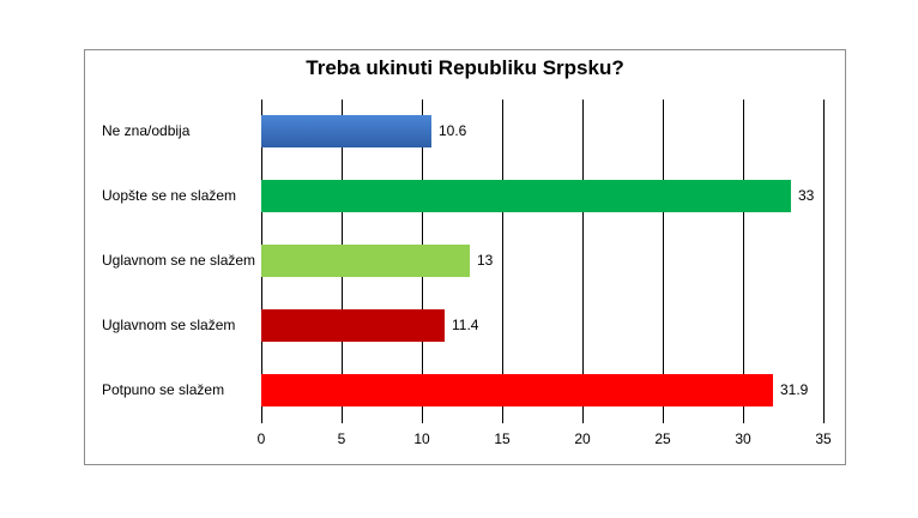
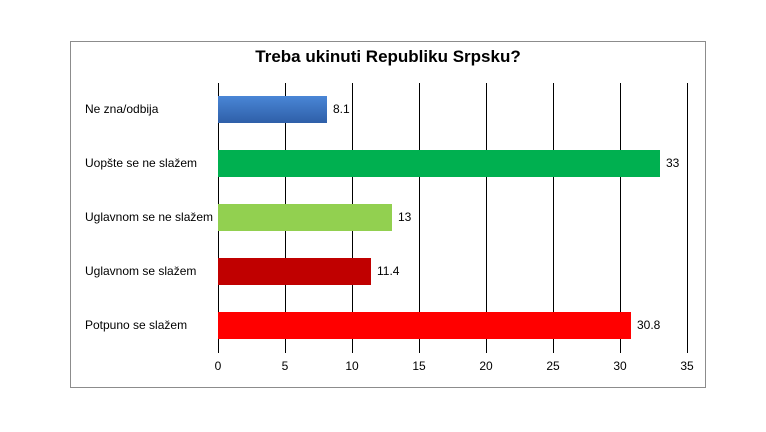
Ne zna/odbija: 10.6 -> 8.1
Potpuno se slažem: 31.9 -> 30.8
